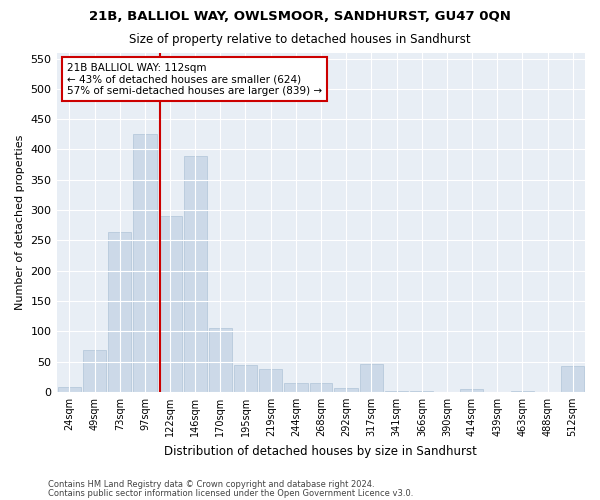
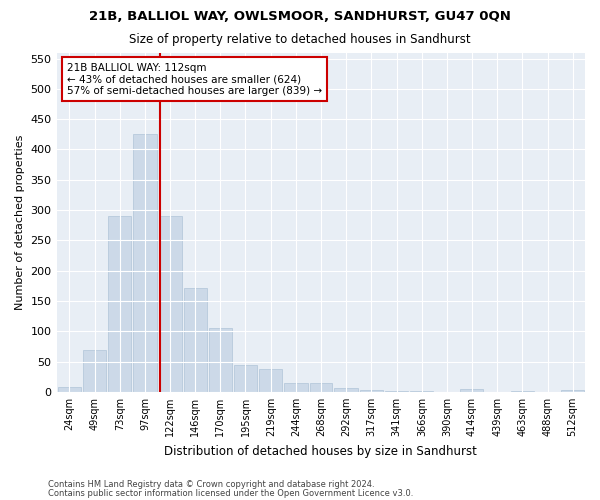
73sqm: 264 -> 290
146sqm: 390 -> 172
317sqm: 46 -> 4
512sqm: 42 -> 3
